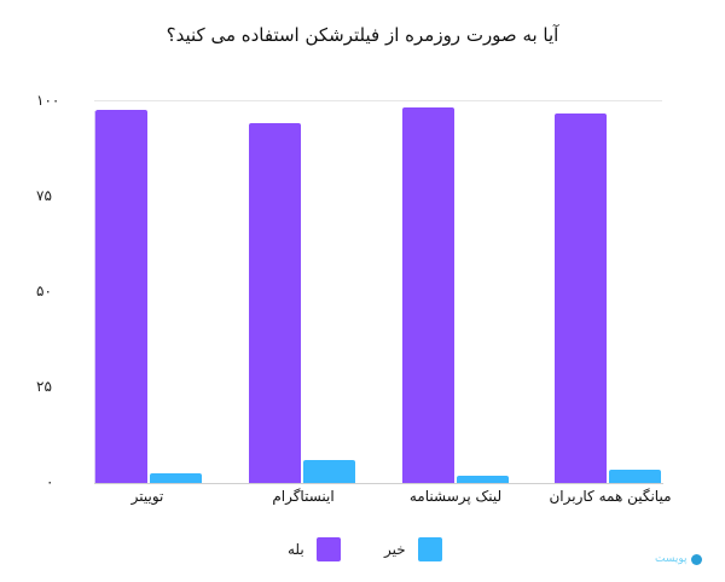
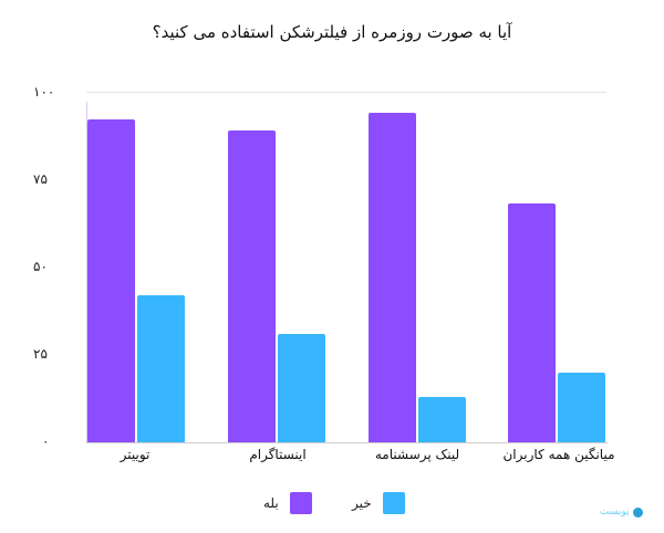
بله/توییتر: 98 -> 92
خیر/توییتر: 2 -> 42
بله/اینستاگرام: 94 -> 89
خیر/اینستاگرام: 6 -> 31
بله/لینک پرسشنامه: 98 -> 94
خیر/لینک پرسشنامه: 2 -> 13
بله/میانگین همه کاربران: 96 -> 68
خیر/میانگین همه کاربران: 4 -> 20
